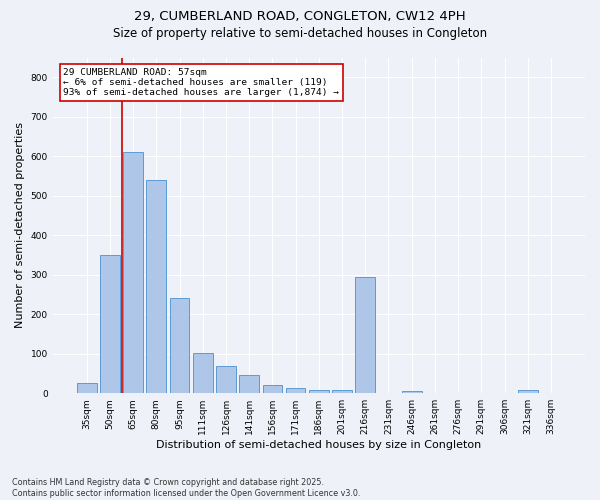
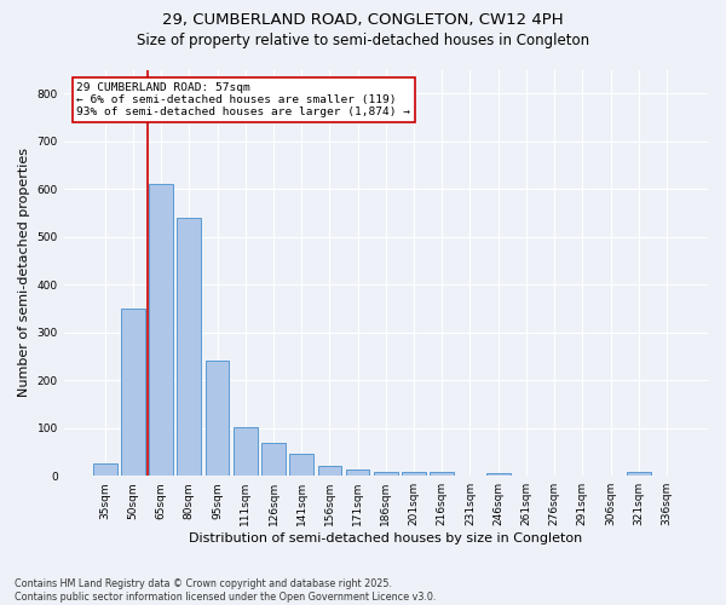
216sqm: 295 -> 7
